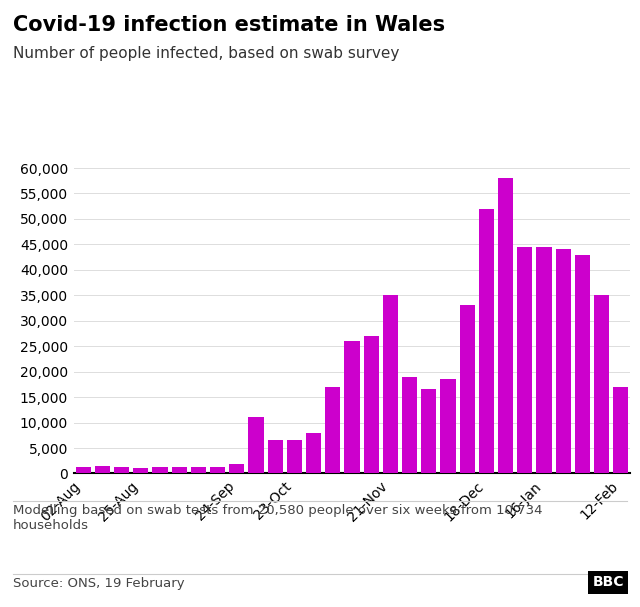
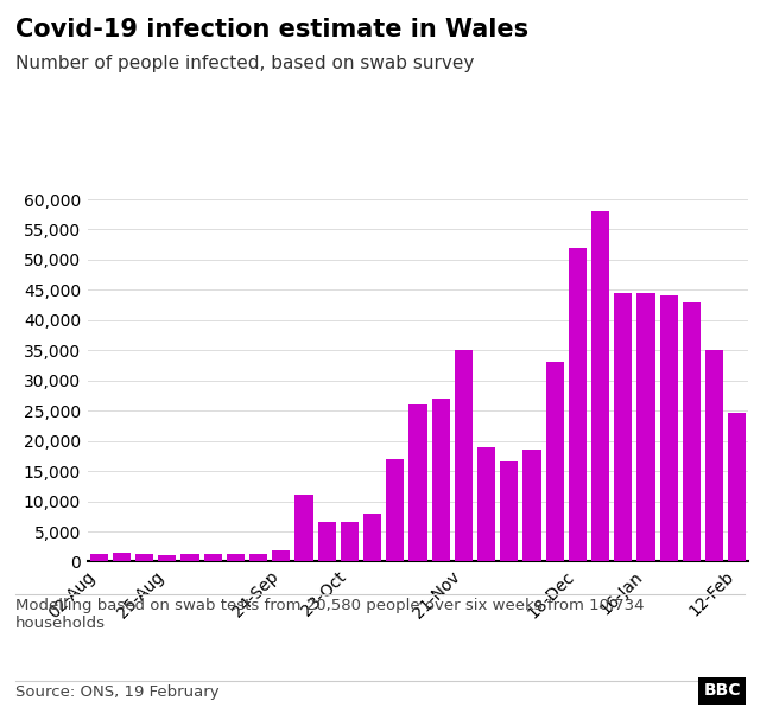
12-Feb: 17,000 -> 24,600
